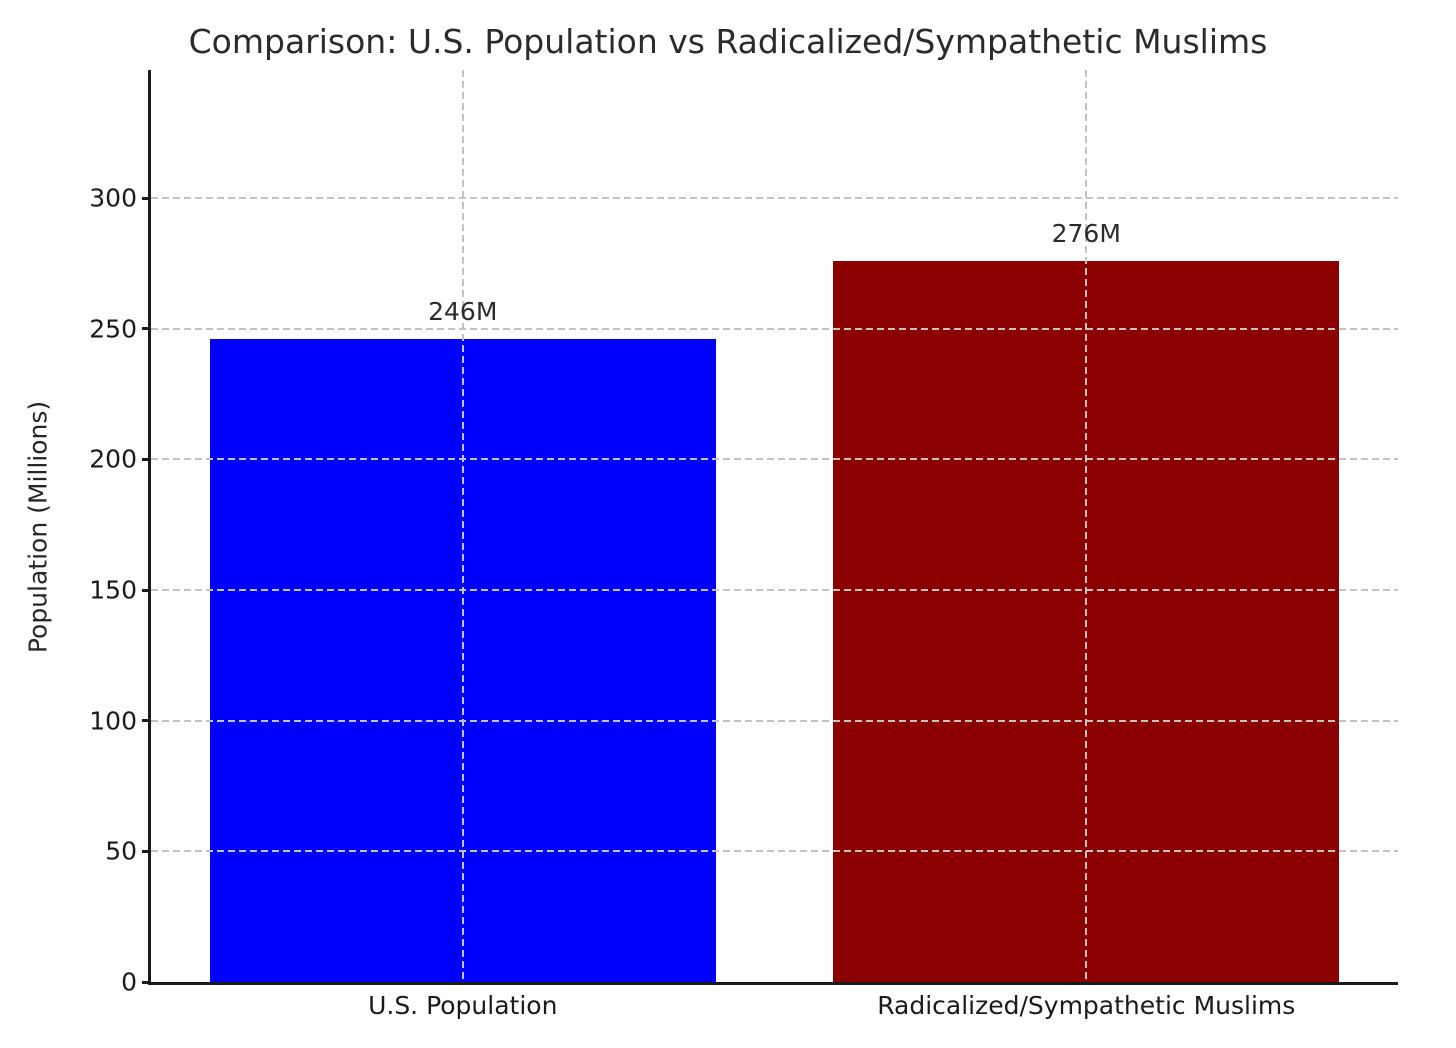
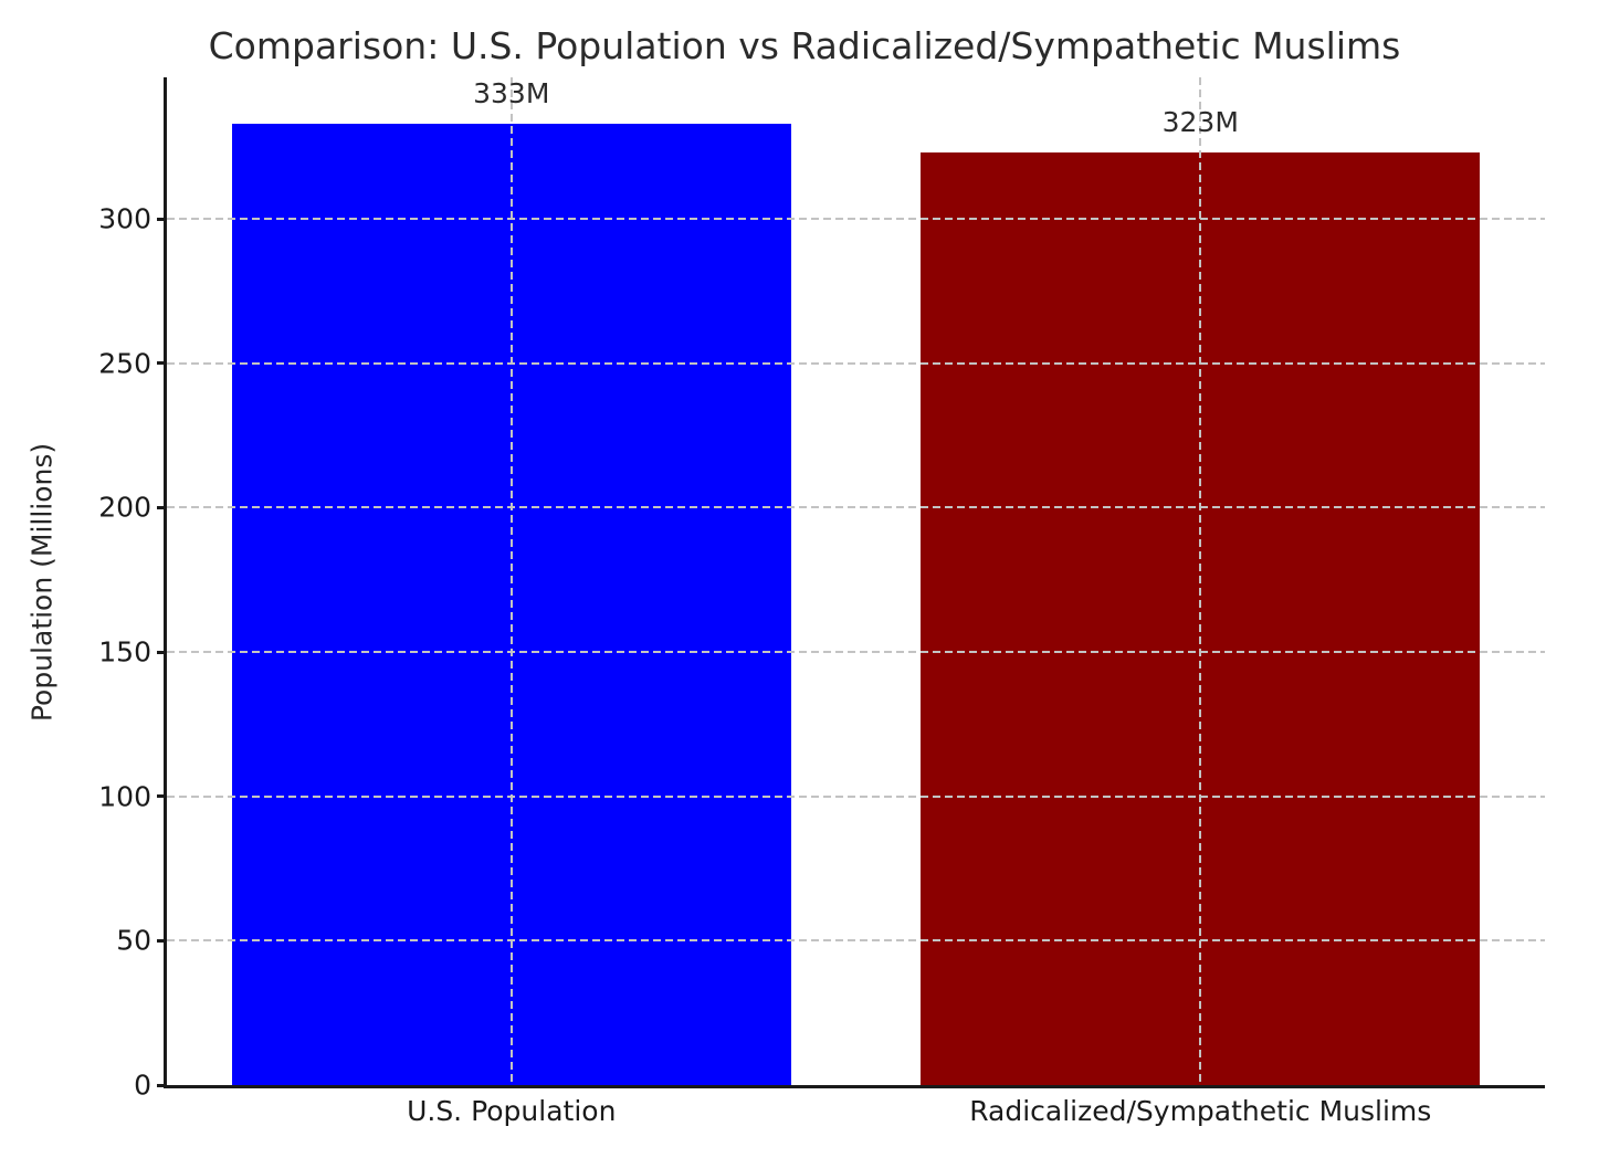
U.S. Population: 246M -> 333M
Radicalized/Sympathetic Muslims: 276M -> 323M
